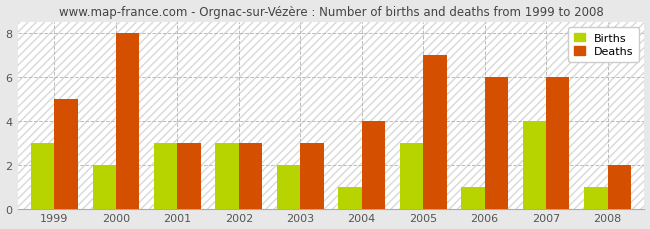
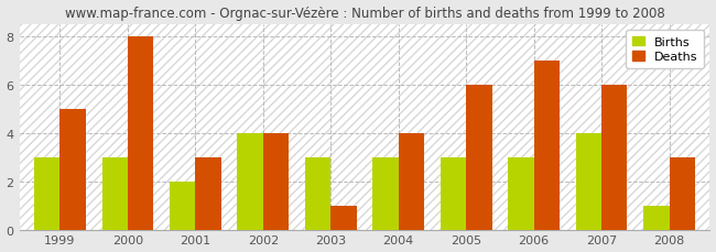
Births/2000: 2 -> 3
Births/2001: 3 -> 2
Births/2002: 3 -> 4
Deaths/2002: 3 -> 4
Births/2003: 2 -> 3
Deaths/2003: 3 -> 1
Births/2004: 1 -> 3
Deaths/2005: 7 -> 6
Births/2006: 1 -> 3
Deaths/2006: 6 -> 7
Deaths/2008: 2 -> 3
